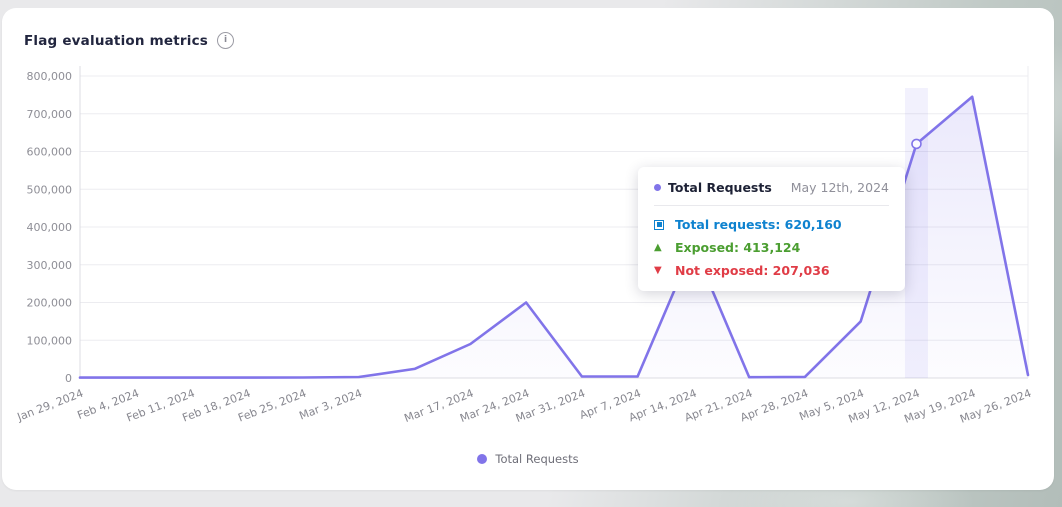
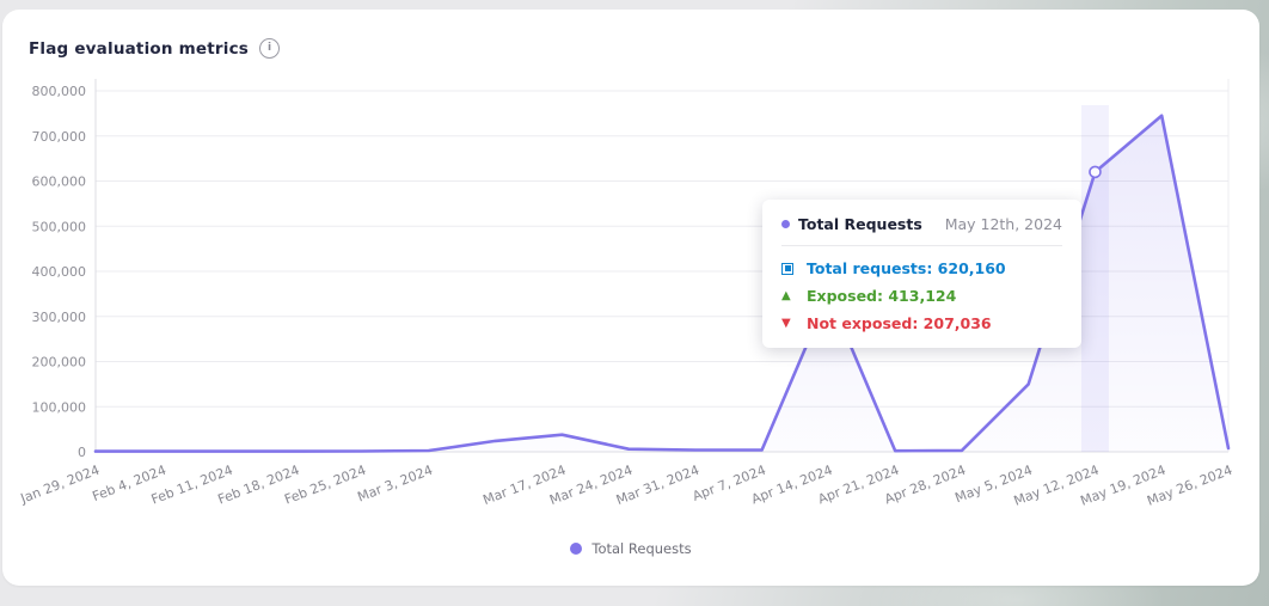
Mar 17, 2024: 90000 -> 40000
Mar 24, 2024: 200000 -> 10000
